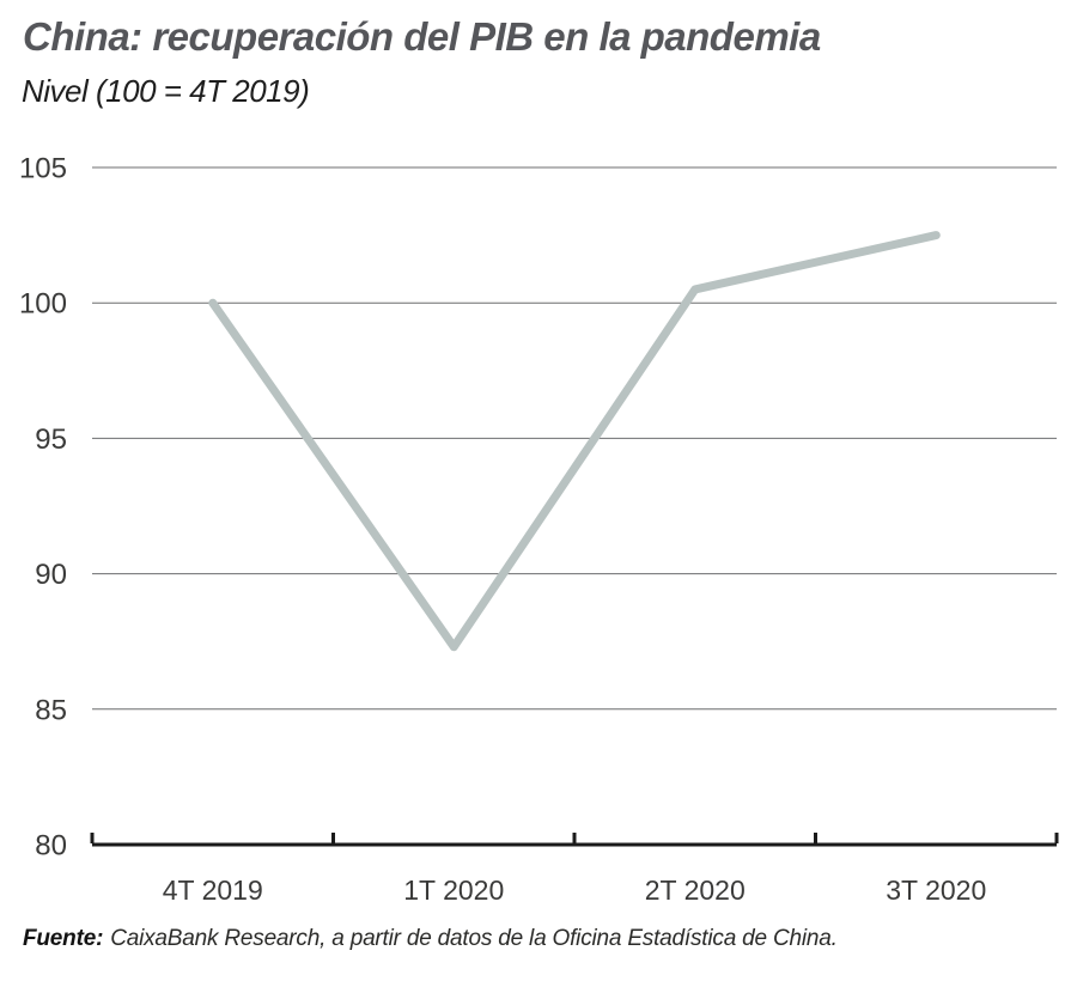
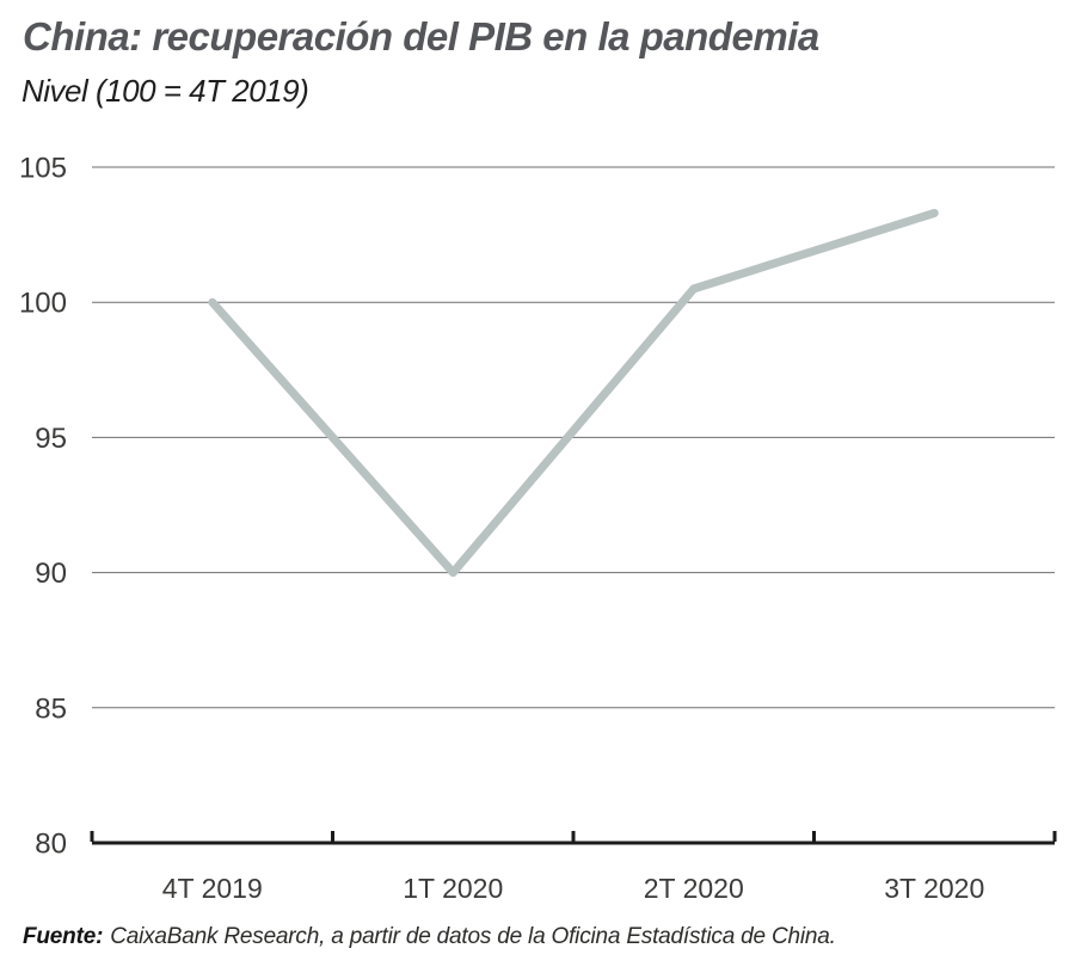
1T 2020: 87.3 -> 90.0
3T 2020: 102.5 -> 103.3
